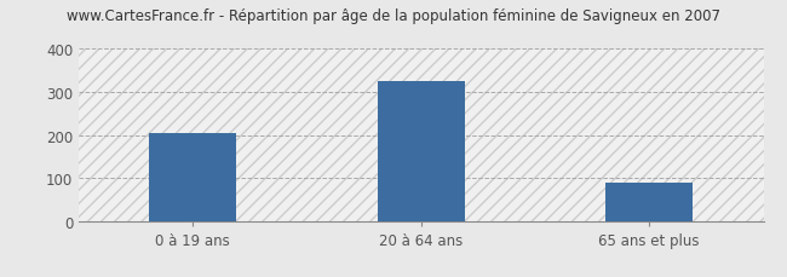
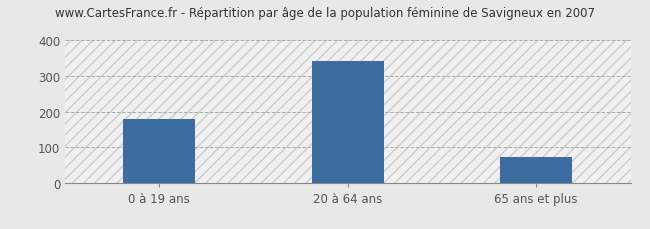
0 à 19 ans: 205 -> 180
20 à 64 ans: 325 -> 341
65 ans et plus: 90 -> 72
